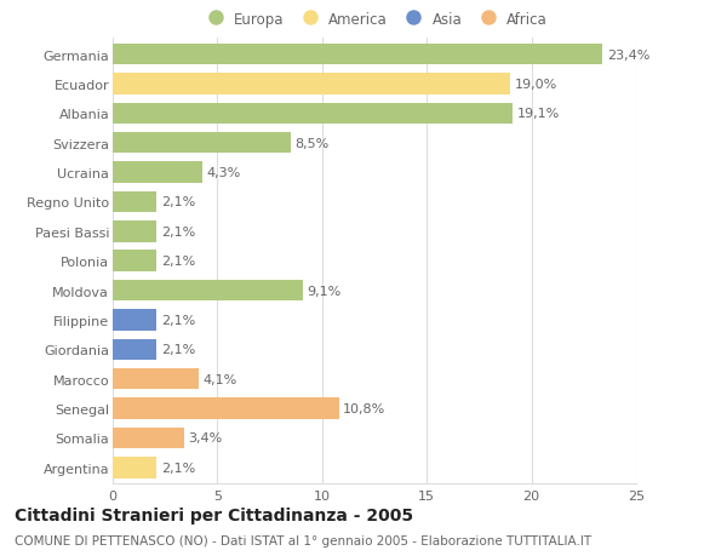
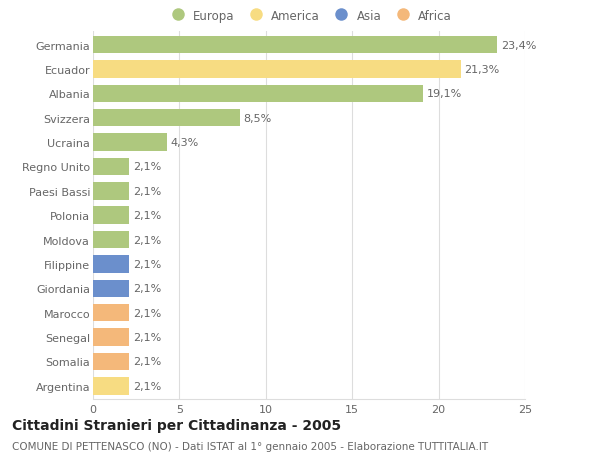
Ecuador: 19,0% -> 21,3%
Moldova: 9,1% -> 2,1%
Marocco: 4,1% -> 2,1%
Senegal: 10,8% -> 2,1%
Somalia: 3,4% -> 2,1%
